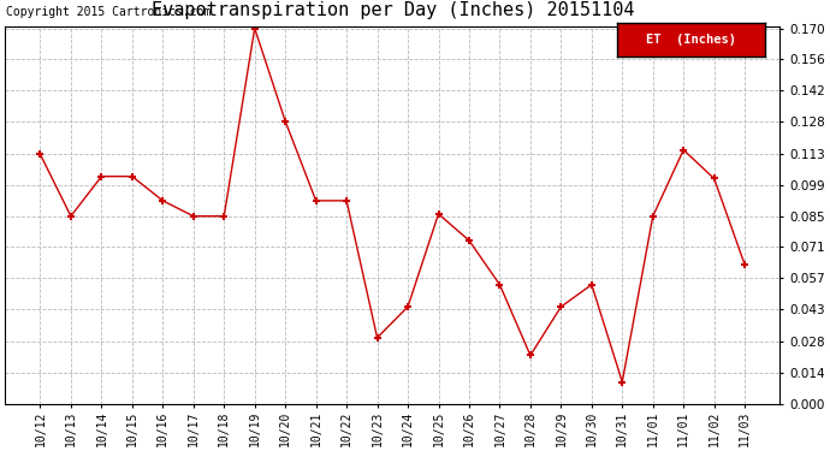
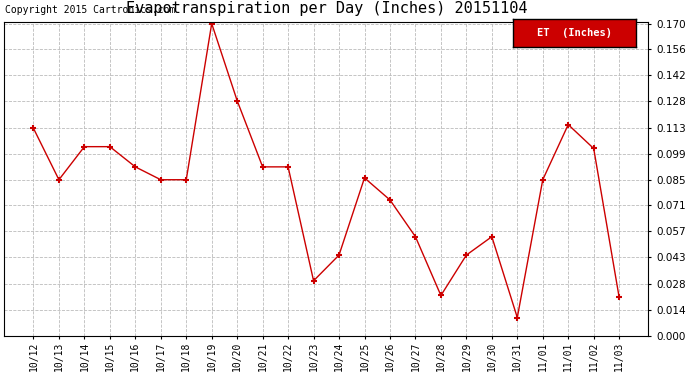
11/03: 0.063 -> 0.021
